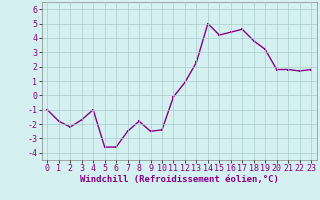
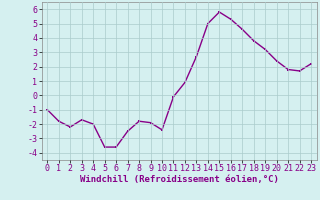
4: -1.0 -> -2.0
9: -2.5 -> -1.9
13: 2.3 -> 2.7
15: 4.2 -> 5.8
16: 4.4 -> 5.3
20: 1.8 -> 2.4
23: 1.8 -> 2.2
